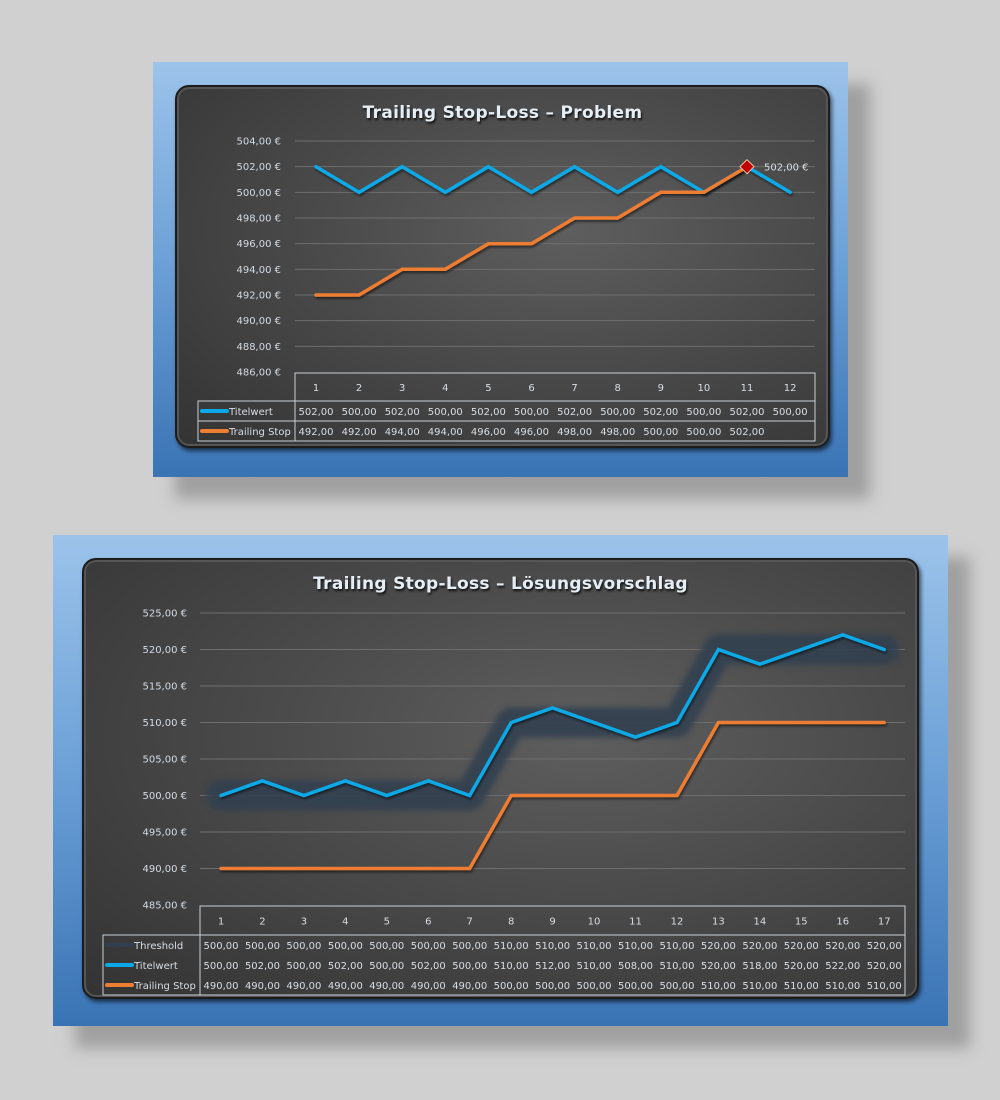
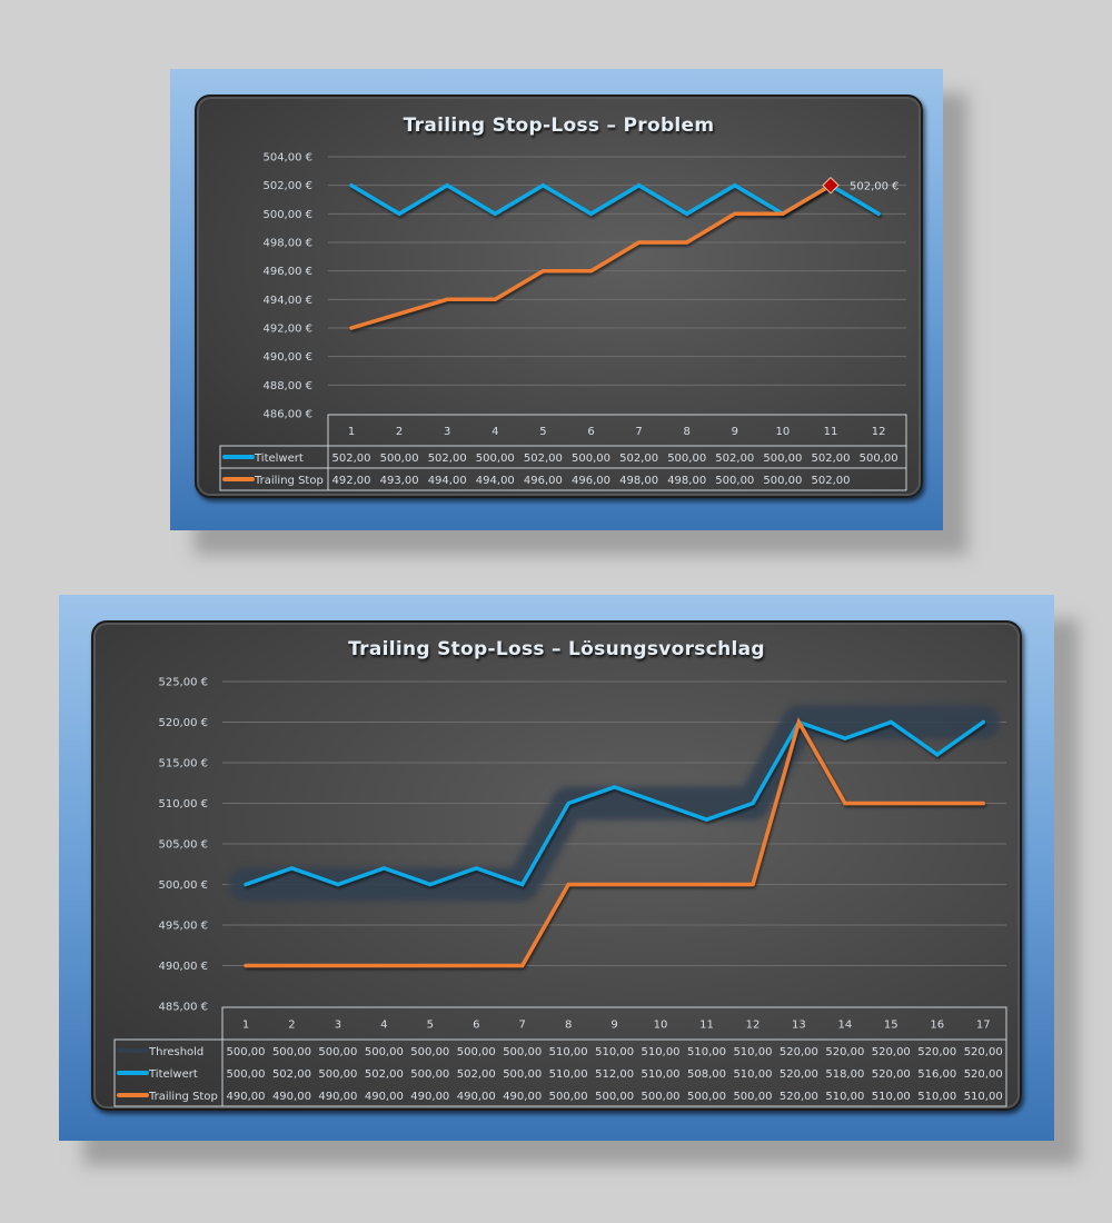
Trailing Stop-Loss – Problem/Trailing Stop/2: 492,00 -> 493,00
Trailing Stop-Loss – Lösungsvorschlag/Trailing Stop/13: 510,00 -> 520,00
Trailing Stop-Loss – Lösungsvorschlag/Titelwert/16: 522,00 -> 516,00
